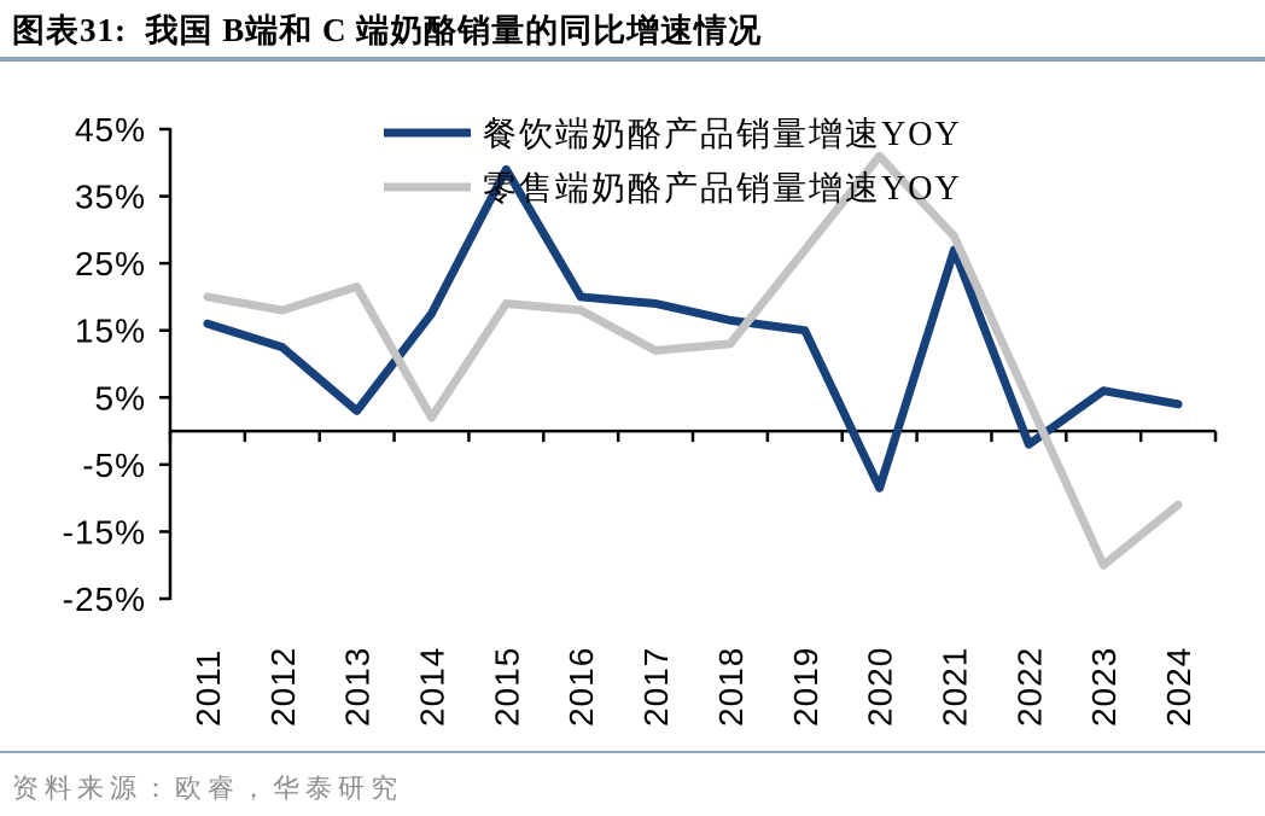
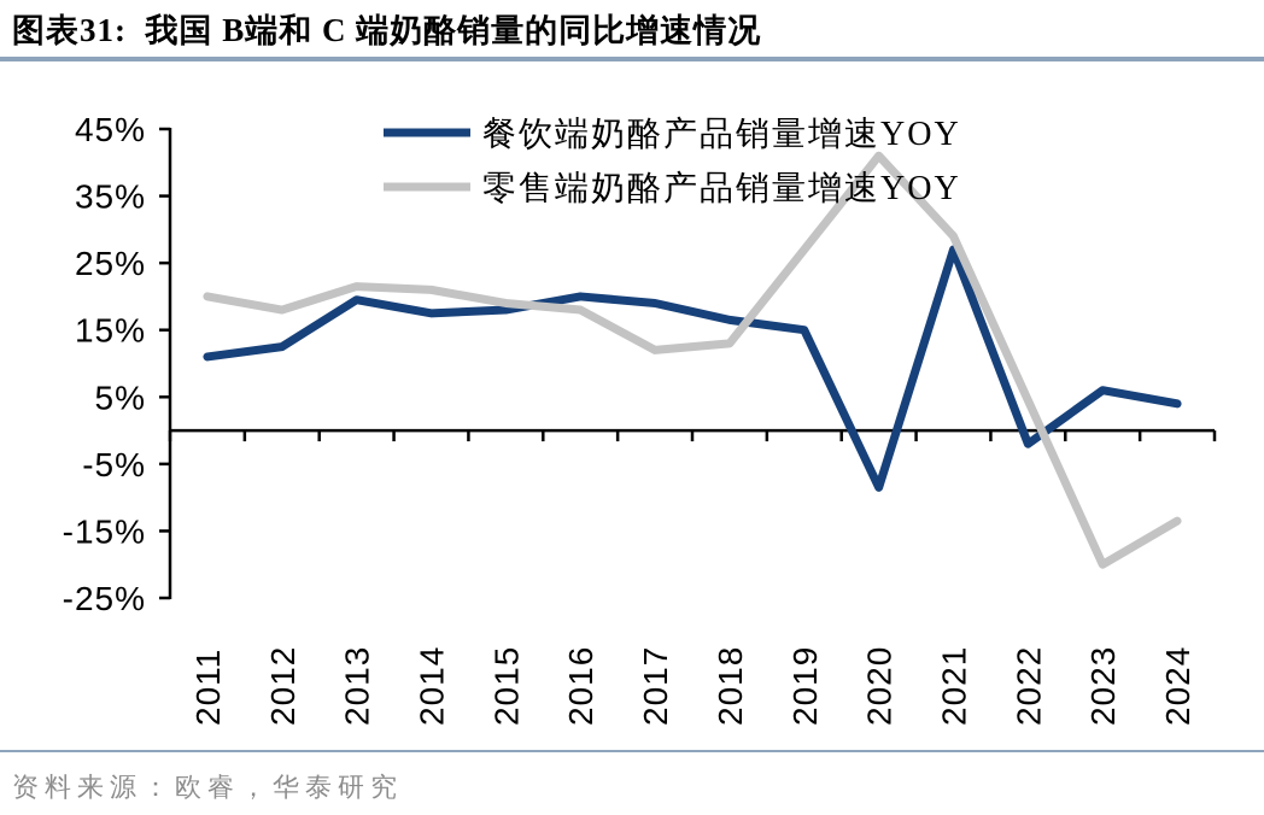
餐饮端奶酪产品销量增速YOY/2011: 16% -> 11%
餐饮端奶酪产品销量增速YOY/2013: 3% -> 20%
零售端奶酪产品销量增速YOY/2014: 2% -> 21%
餐饮端奶酪产品销量增速YOY/2015: 39% -> 18%
零售端奶酪产品销量增速YOY/2024: -11% -> -14%
